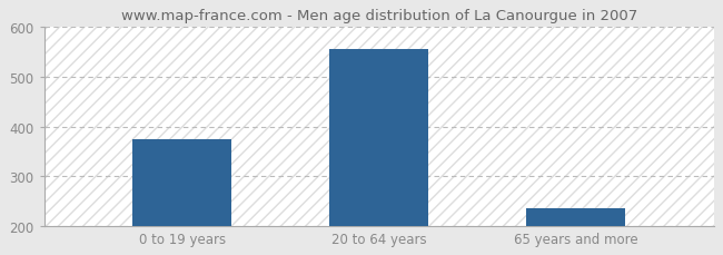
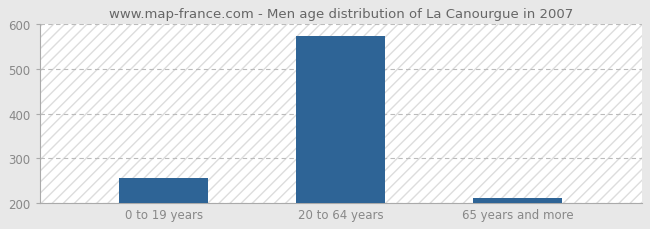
0 to 19 years: 375 -> 255
20 to 64 years: 555 -> 573
65 years and more: 235 -> 210
